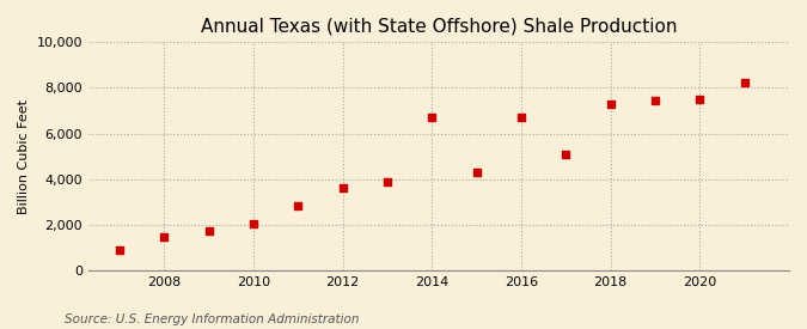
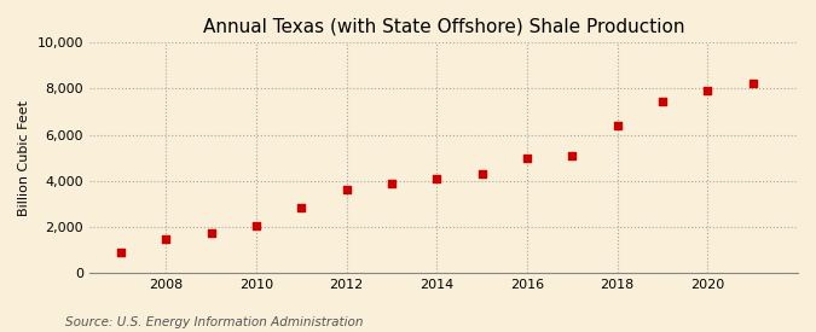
2014: 6,700 -> 4,100
2016: 6,700 -> 5,000
2018: 7,300 -> 6,400
2020: 7,500 -> 7,900
